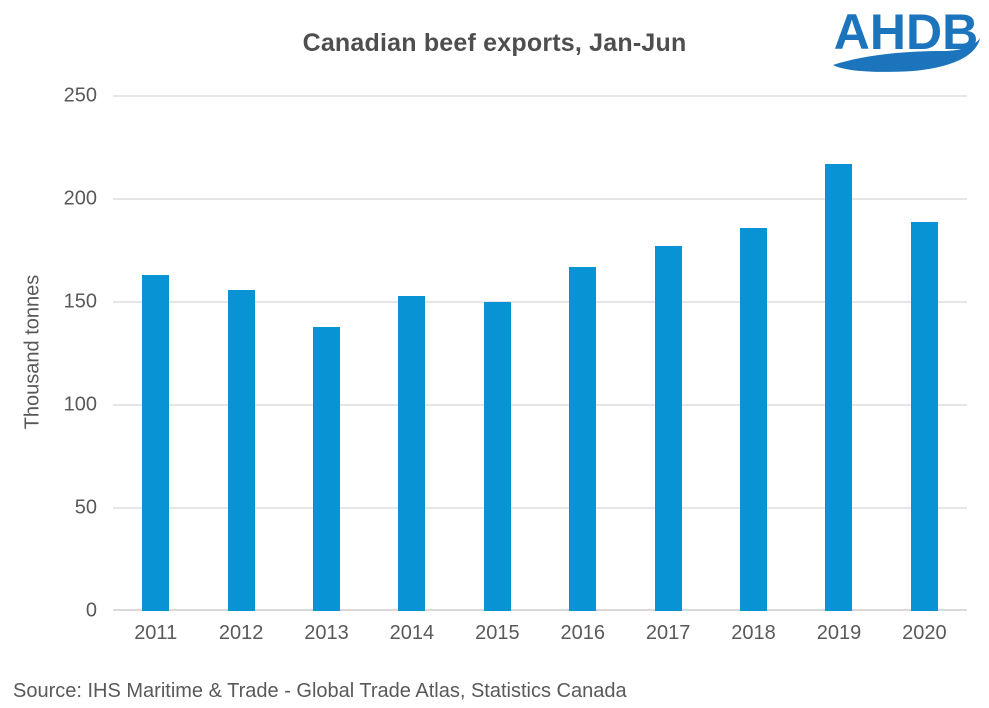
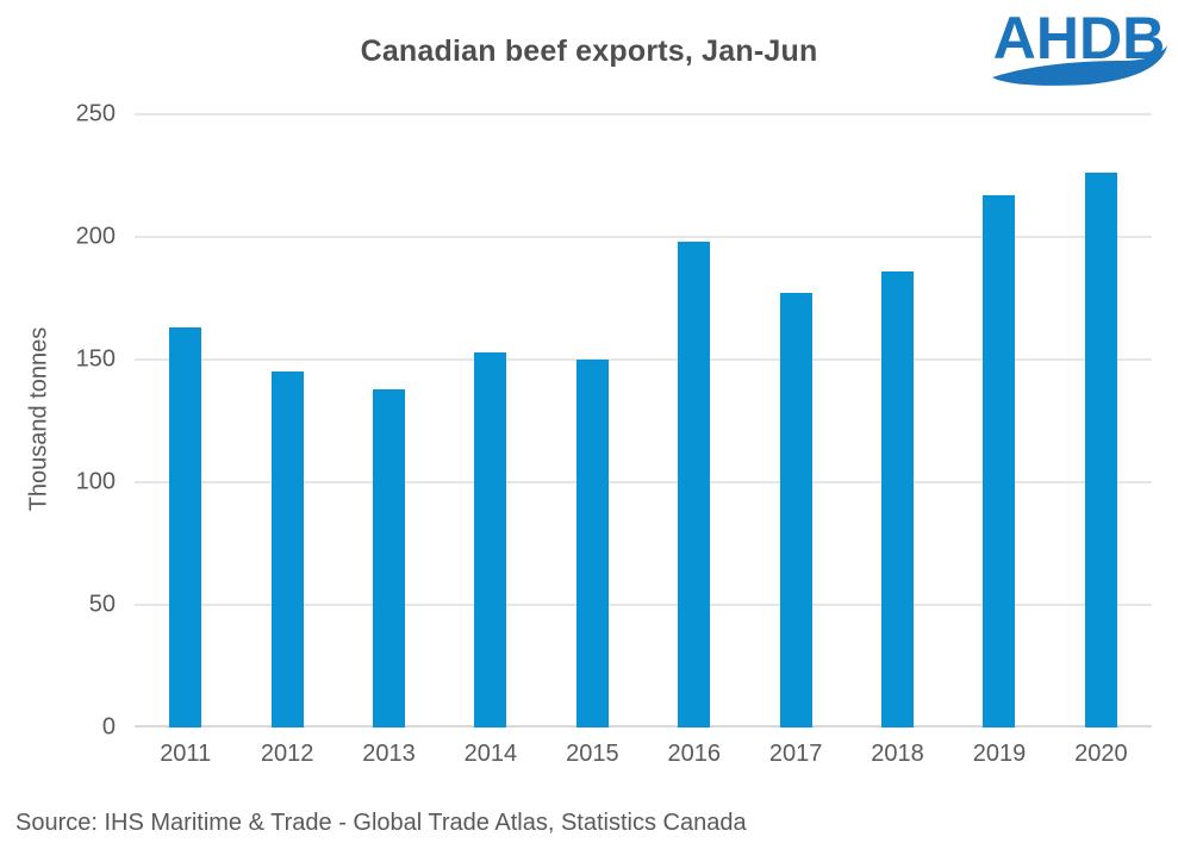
2012: 156 -> 145
2016: 167 -> 198
2020: 189 -> 226
